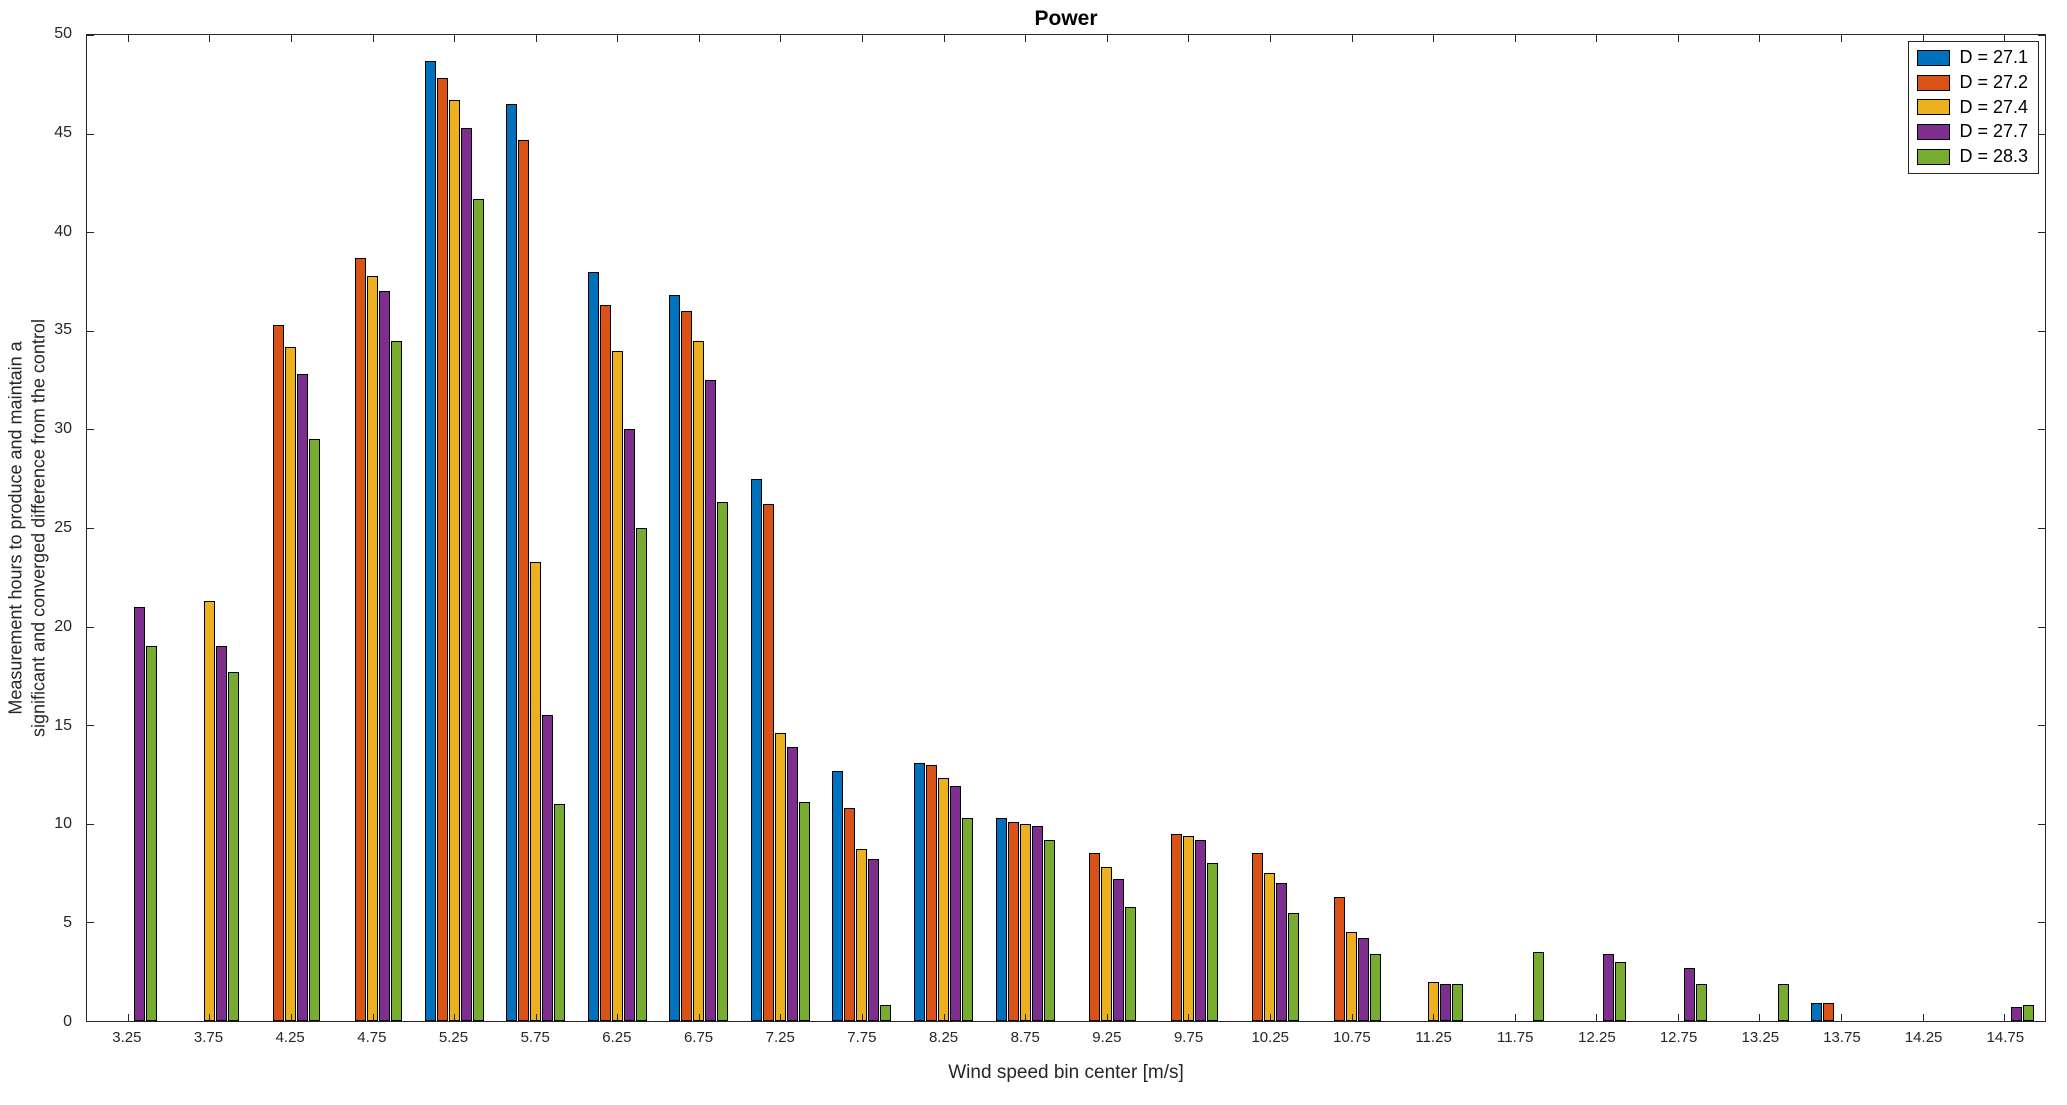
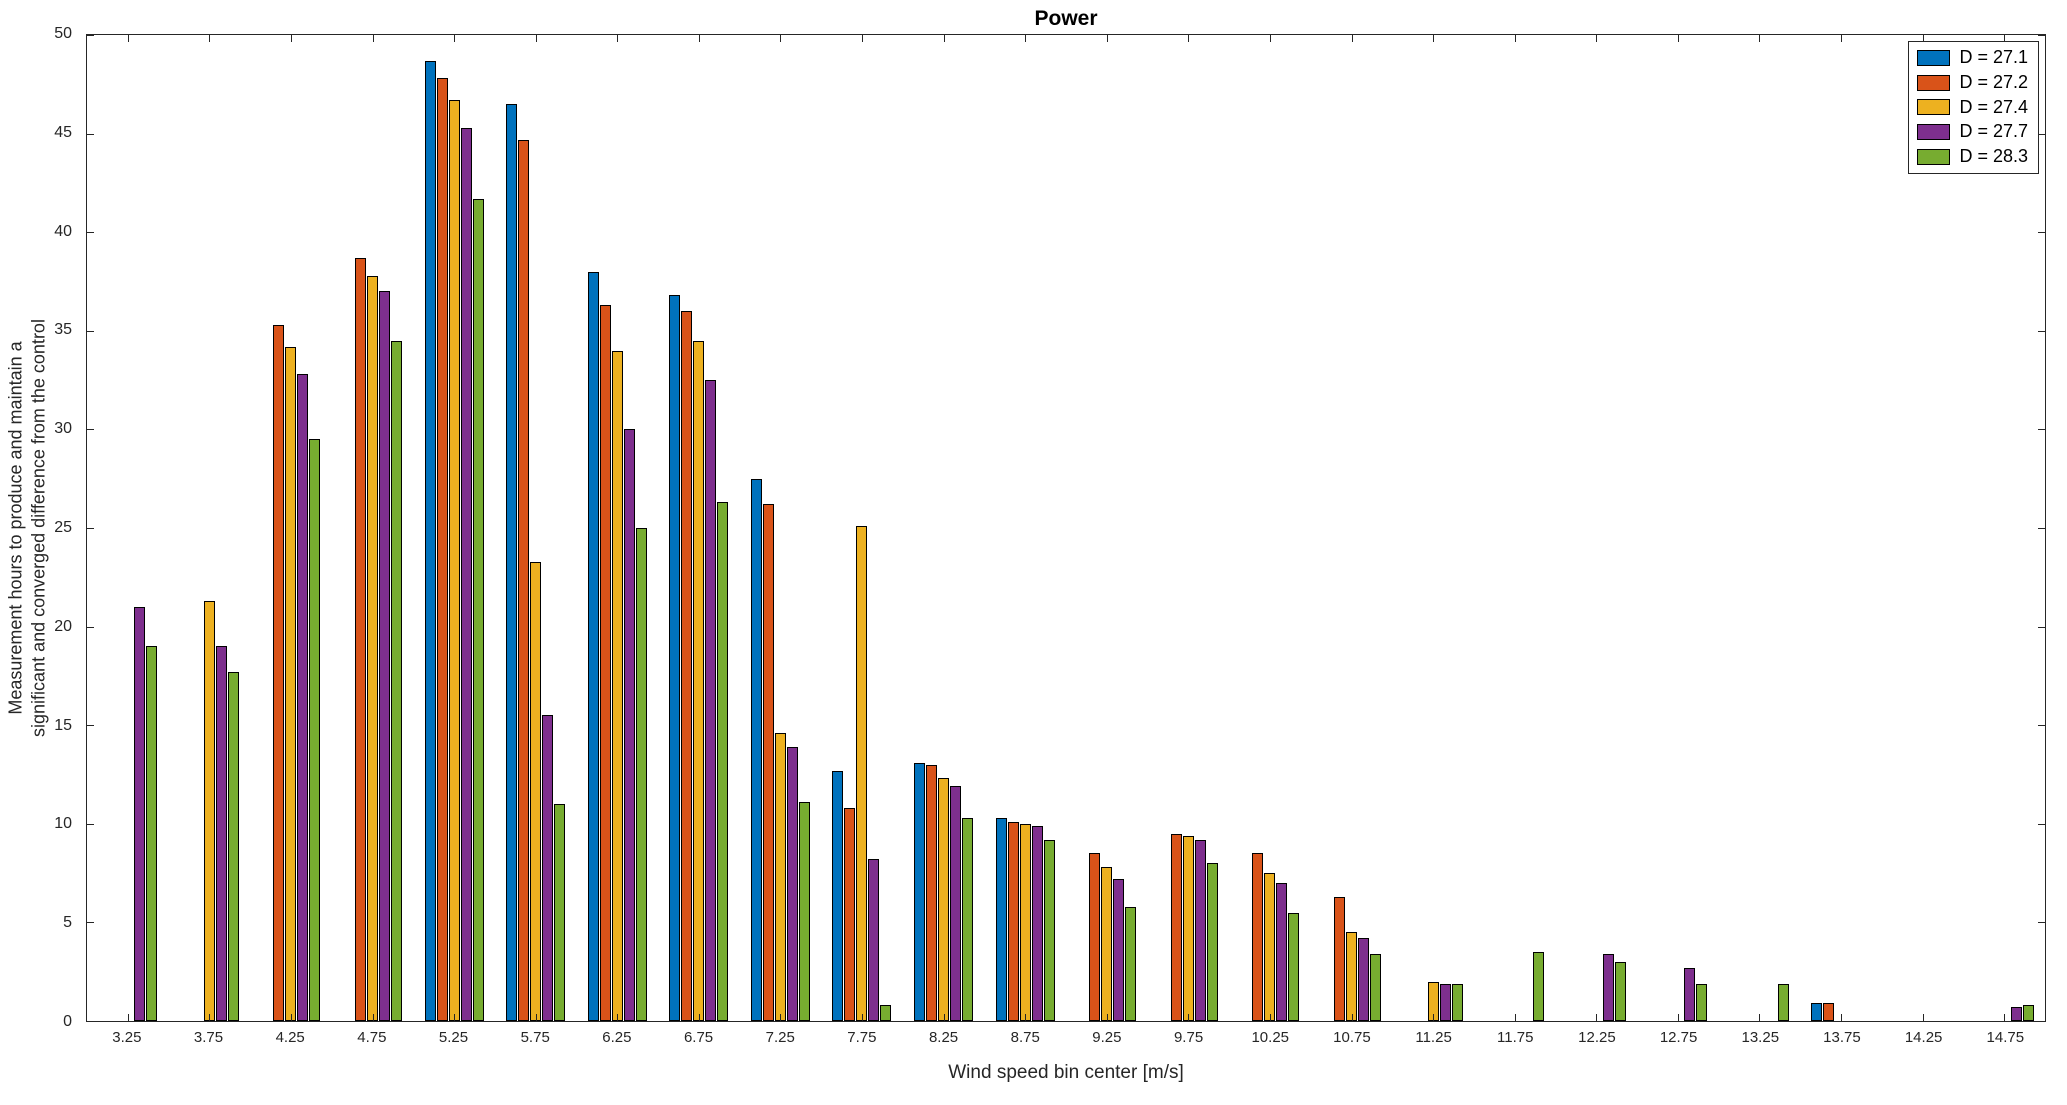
D = 27.4/7.75: 8.7 -> 25.1
